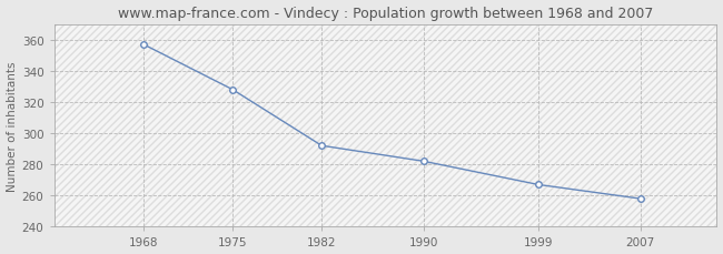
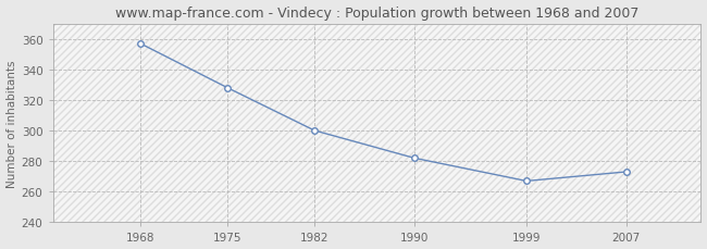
1982: 292 -> 300
2007: 258 -> 273
